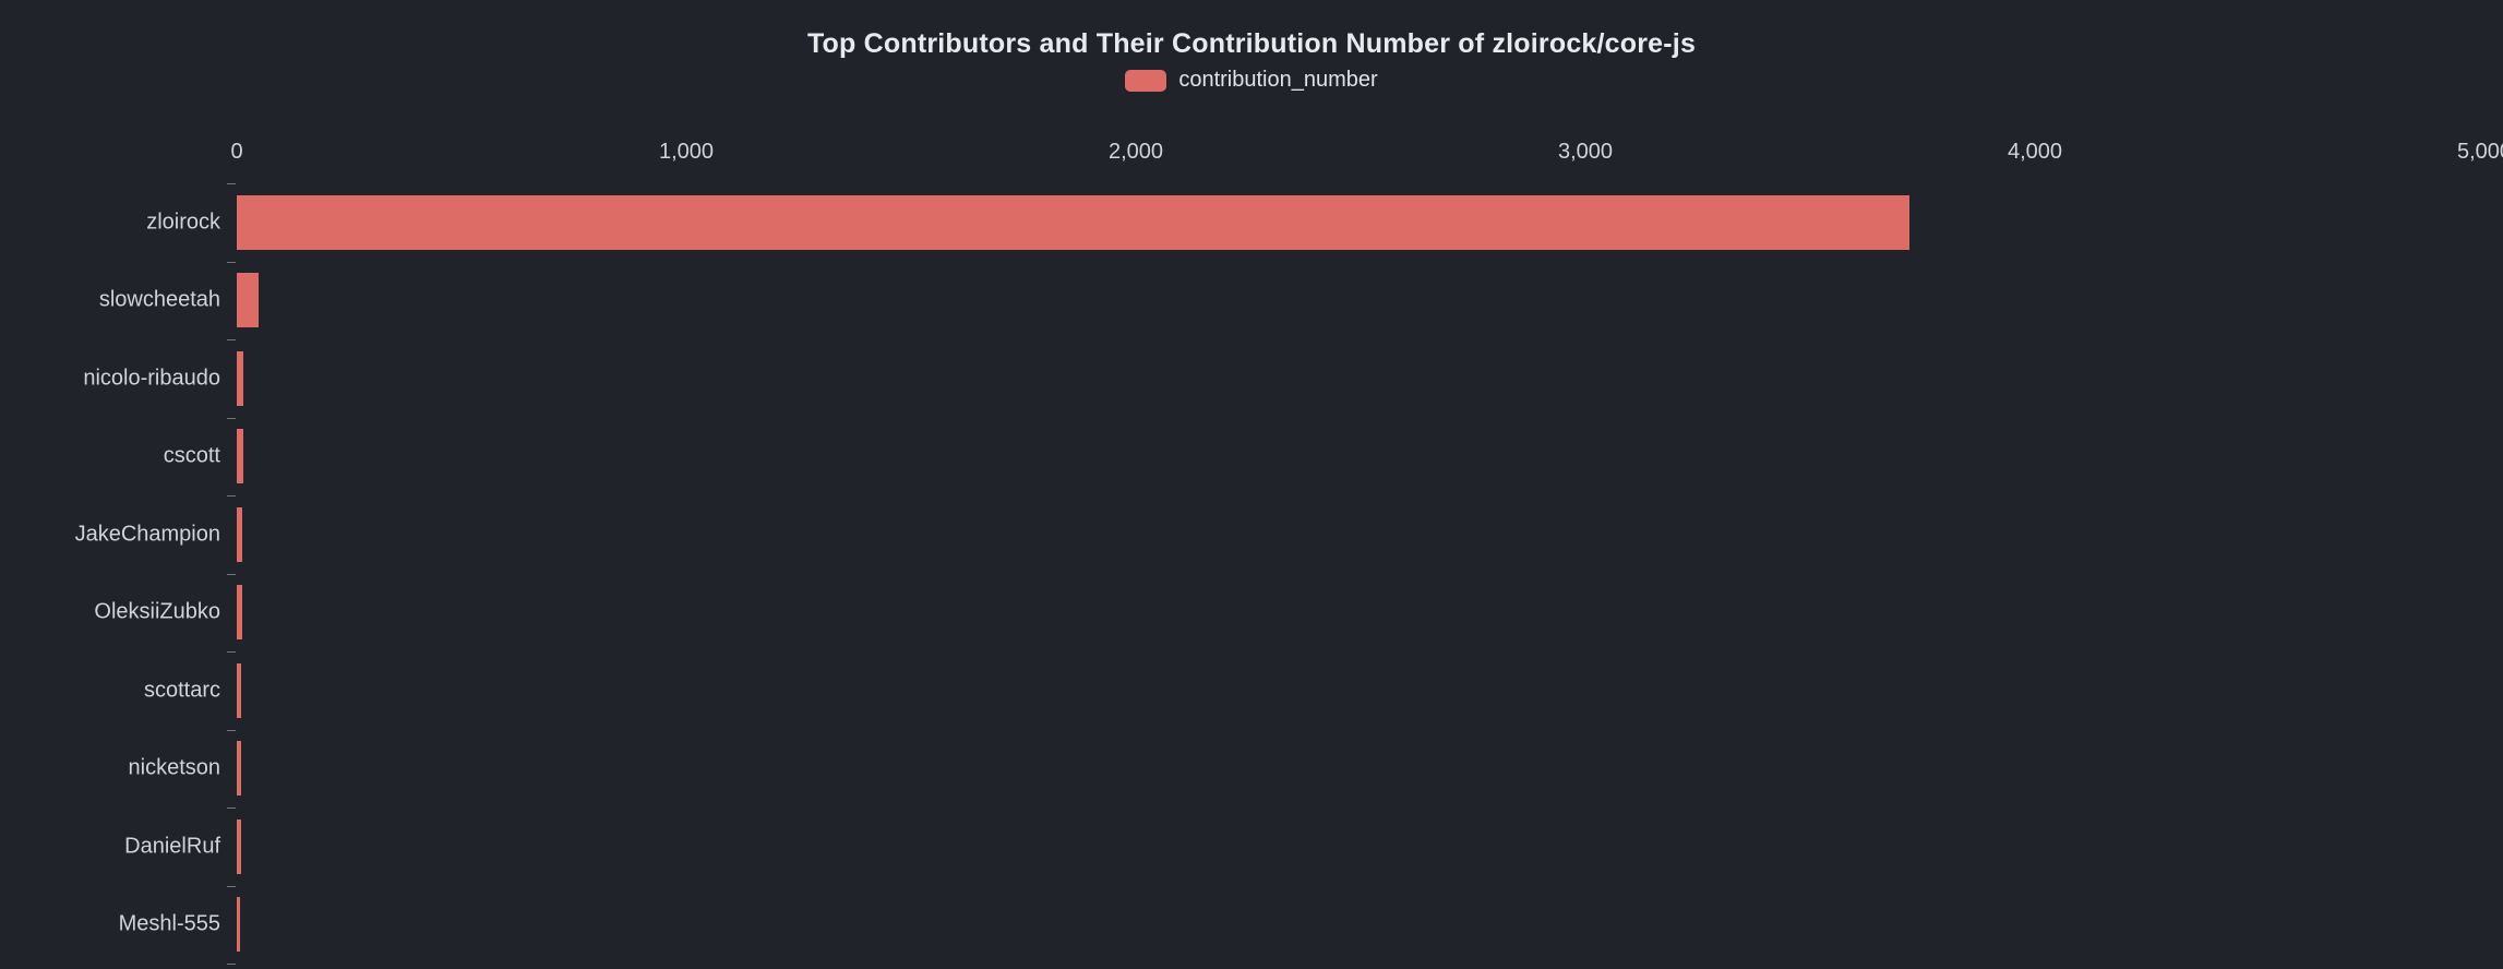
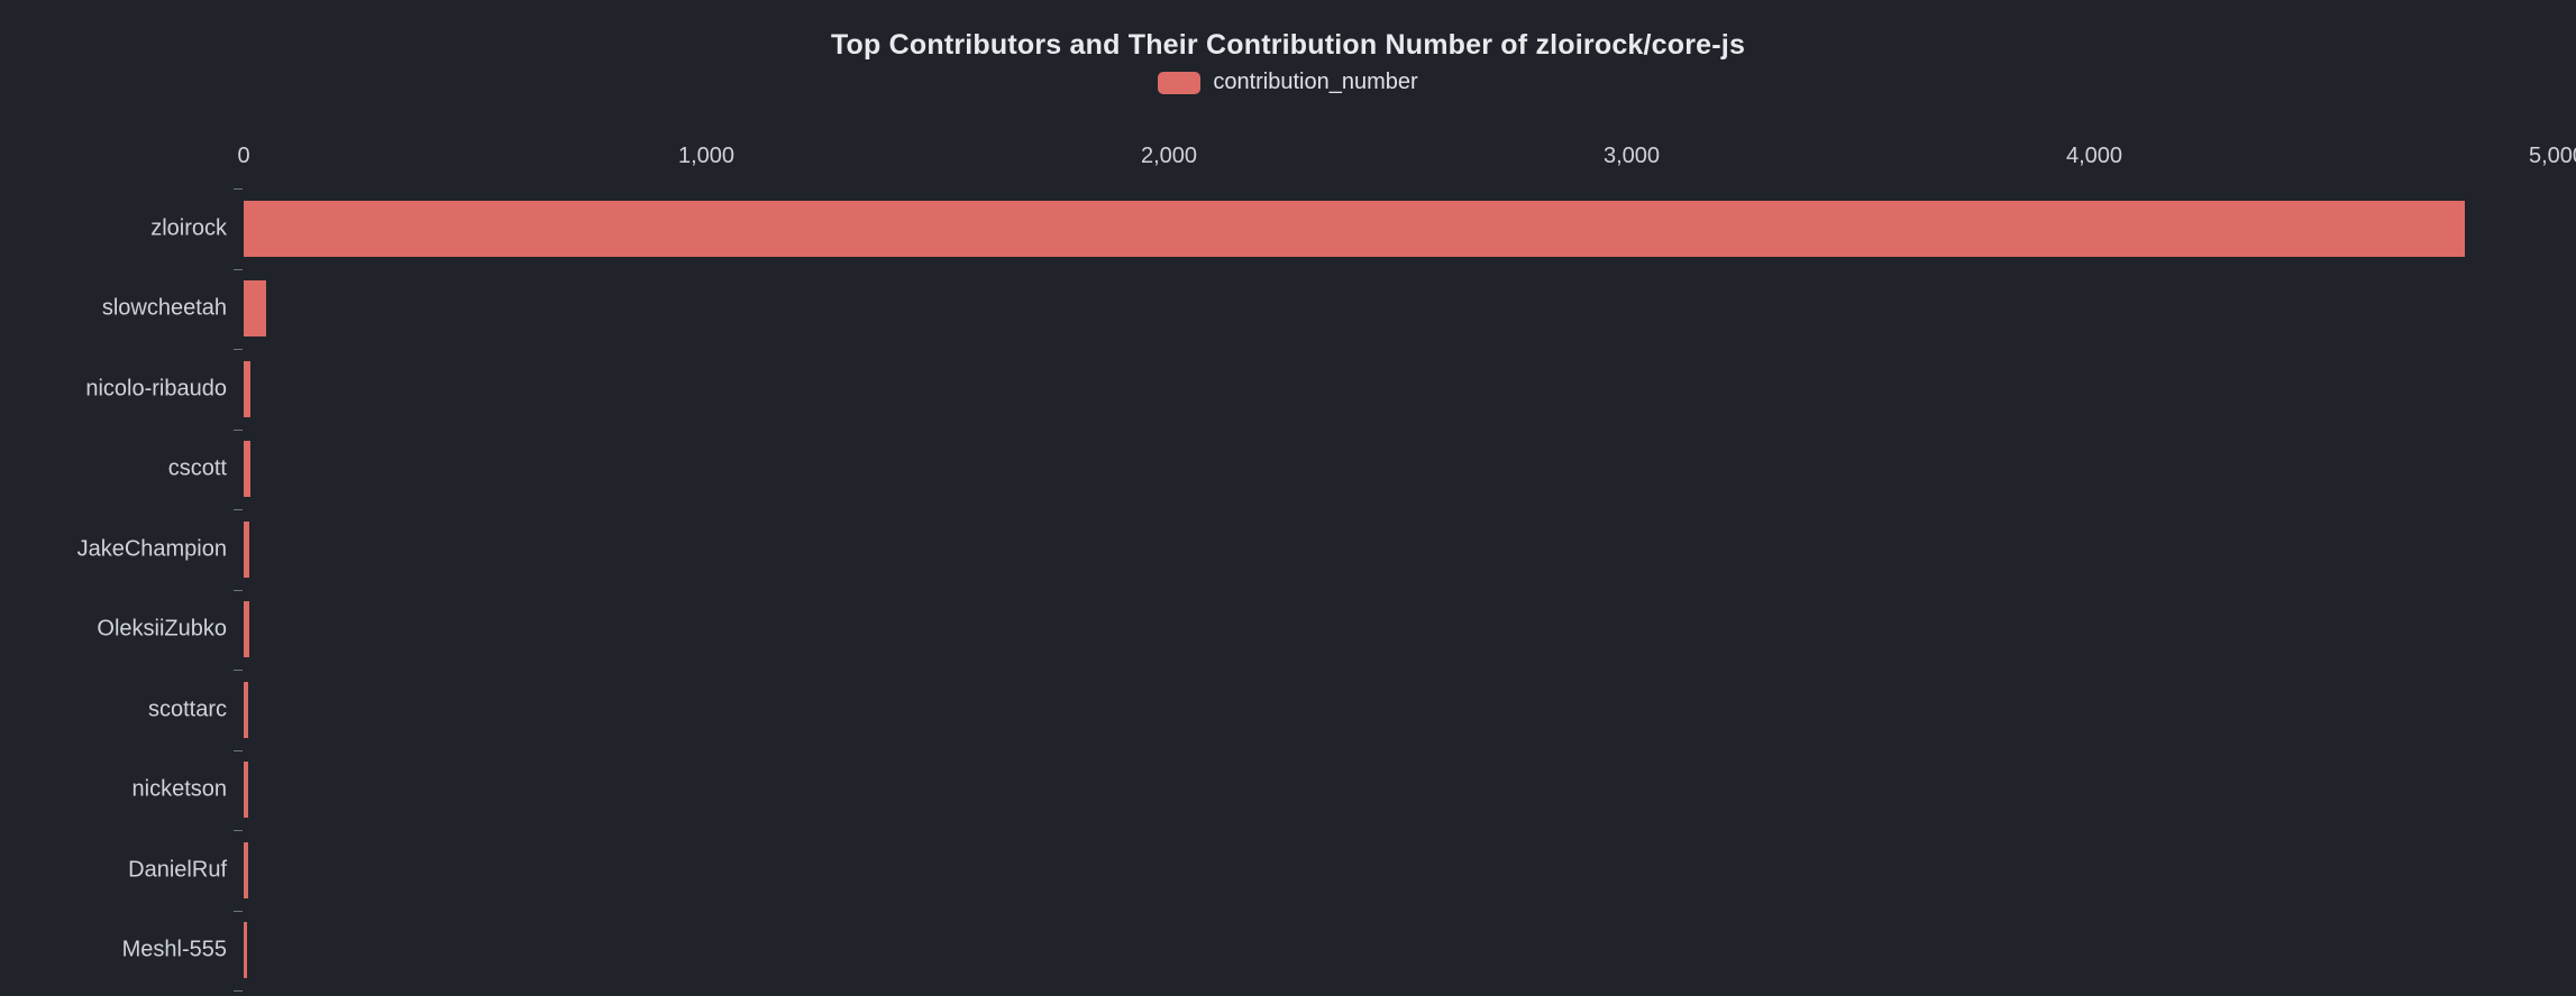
zloirock: 3720 -> 4800
